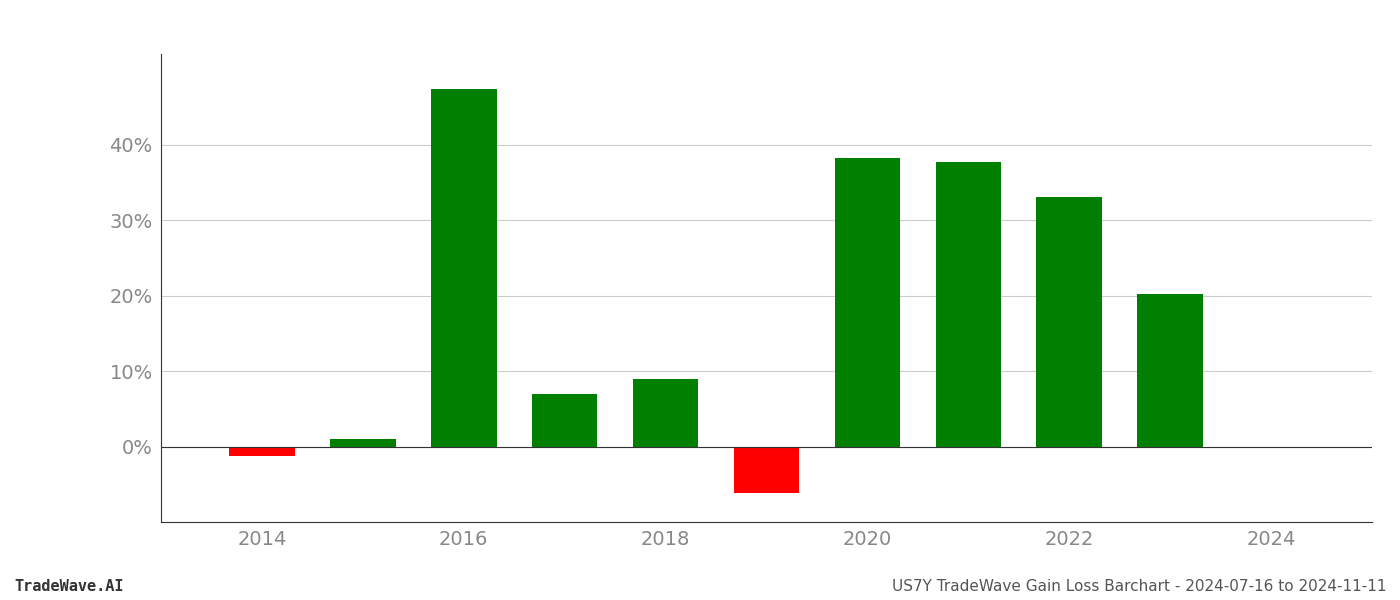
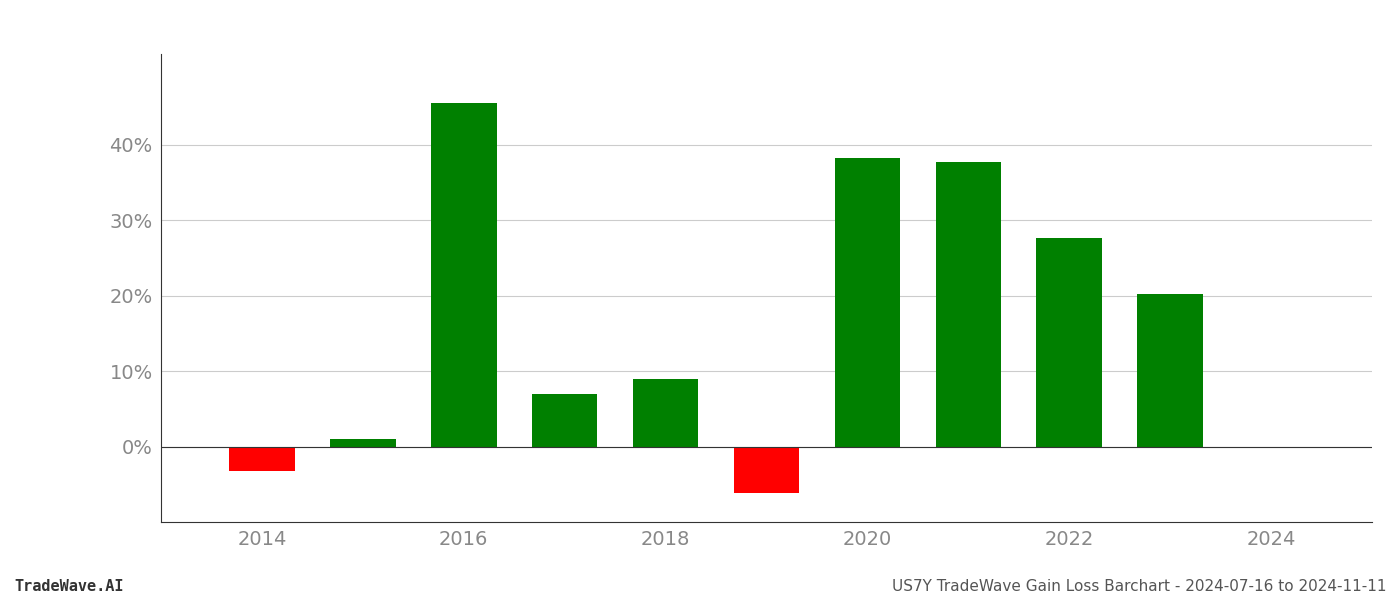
2014: -1.2% -> -3.2%
2016: 47.4% -> 45.5%
2022: 33.0% -> 27.6%
